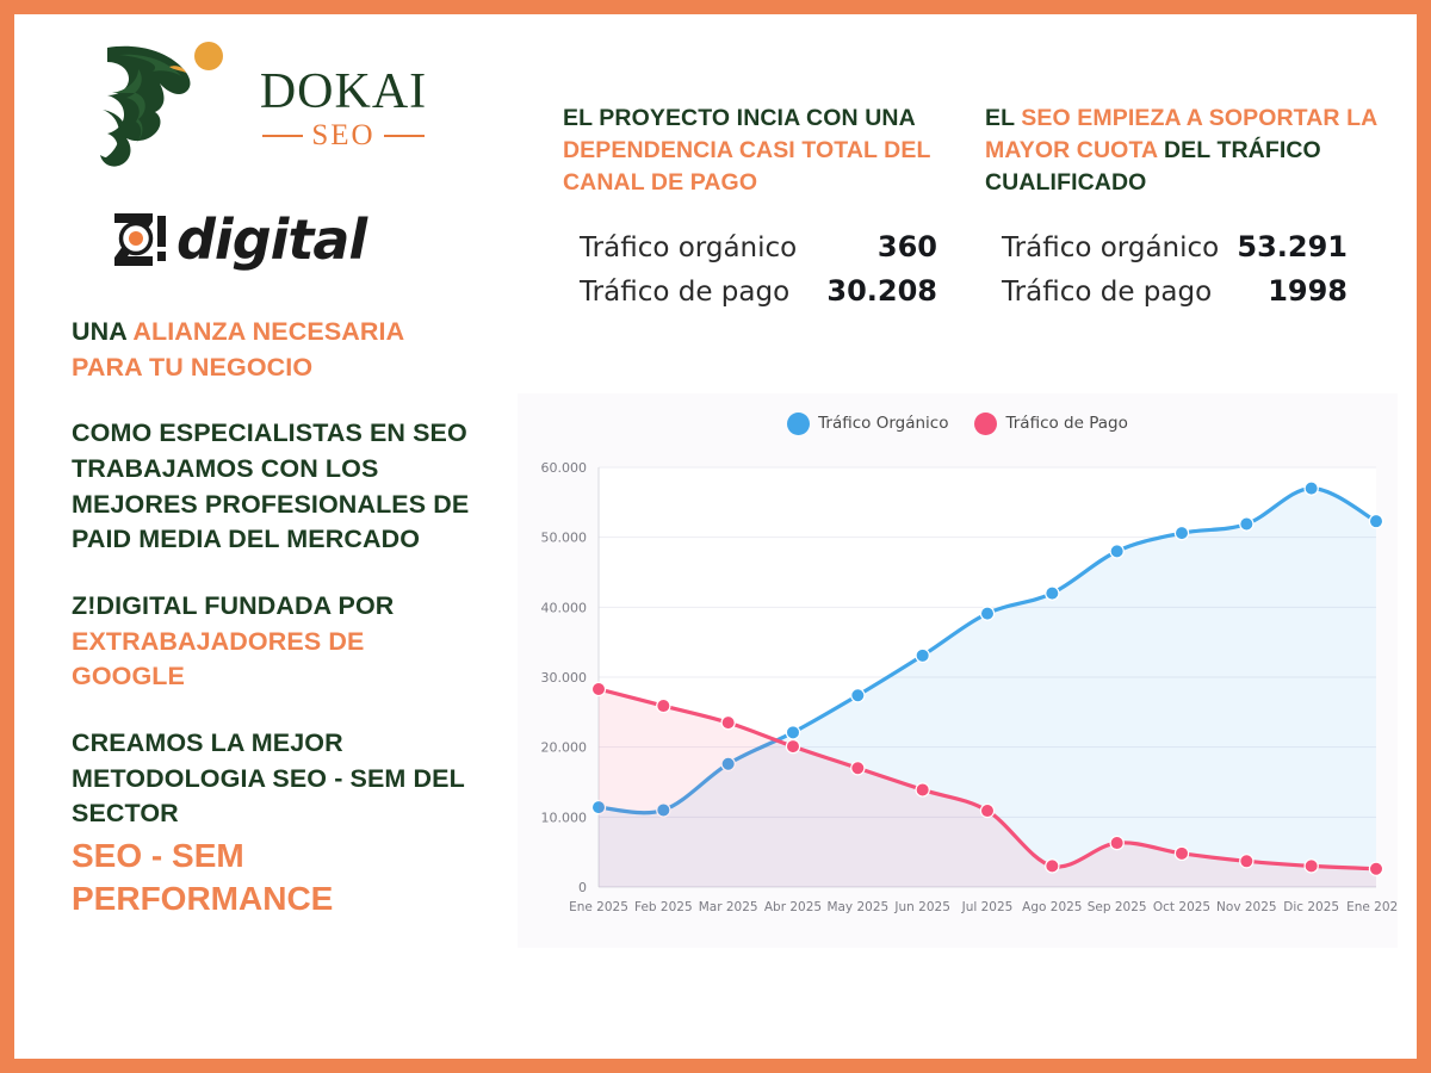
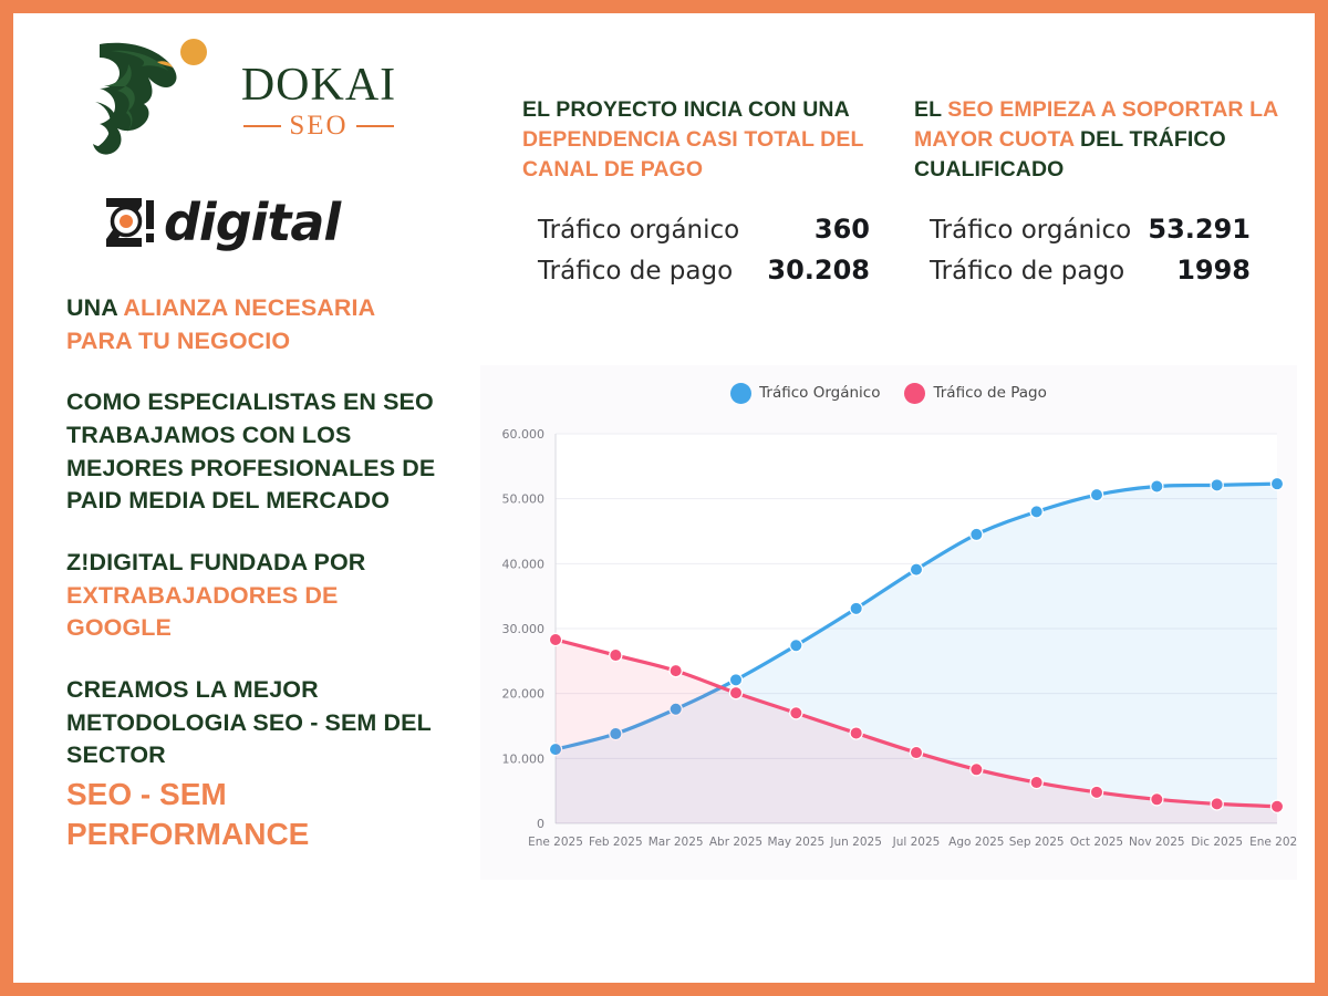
Tráfico Orgánico/Feb 2025: 11000 -> 14000
Tráfico Orgánico/Ago 2025: 42000 -> 44000
Tráfico de Pago/Ago 2025: 3000 -> 8000
Tráfico Orgánico/Dic 2025: 57000 -> 52000
